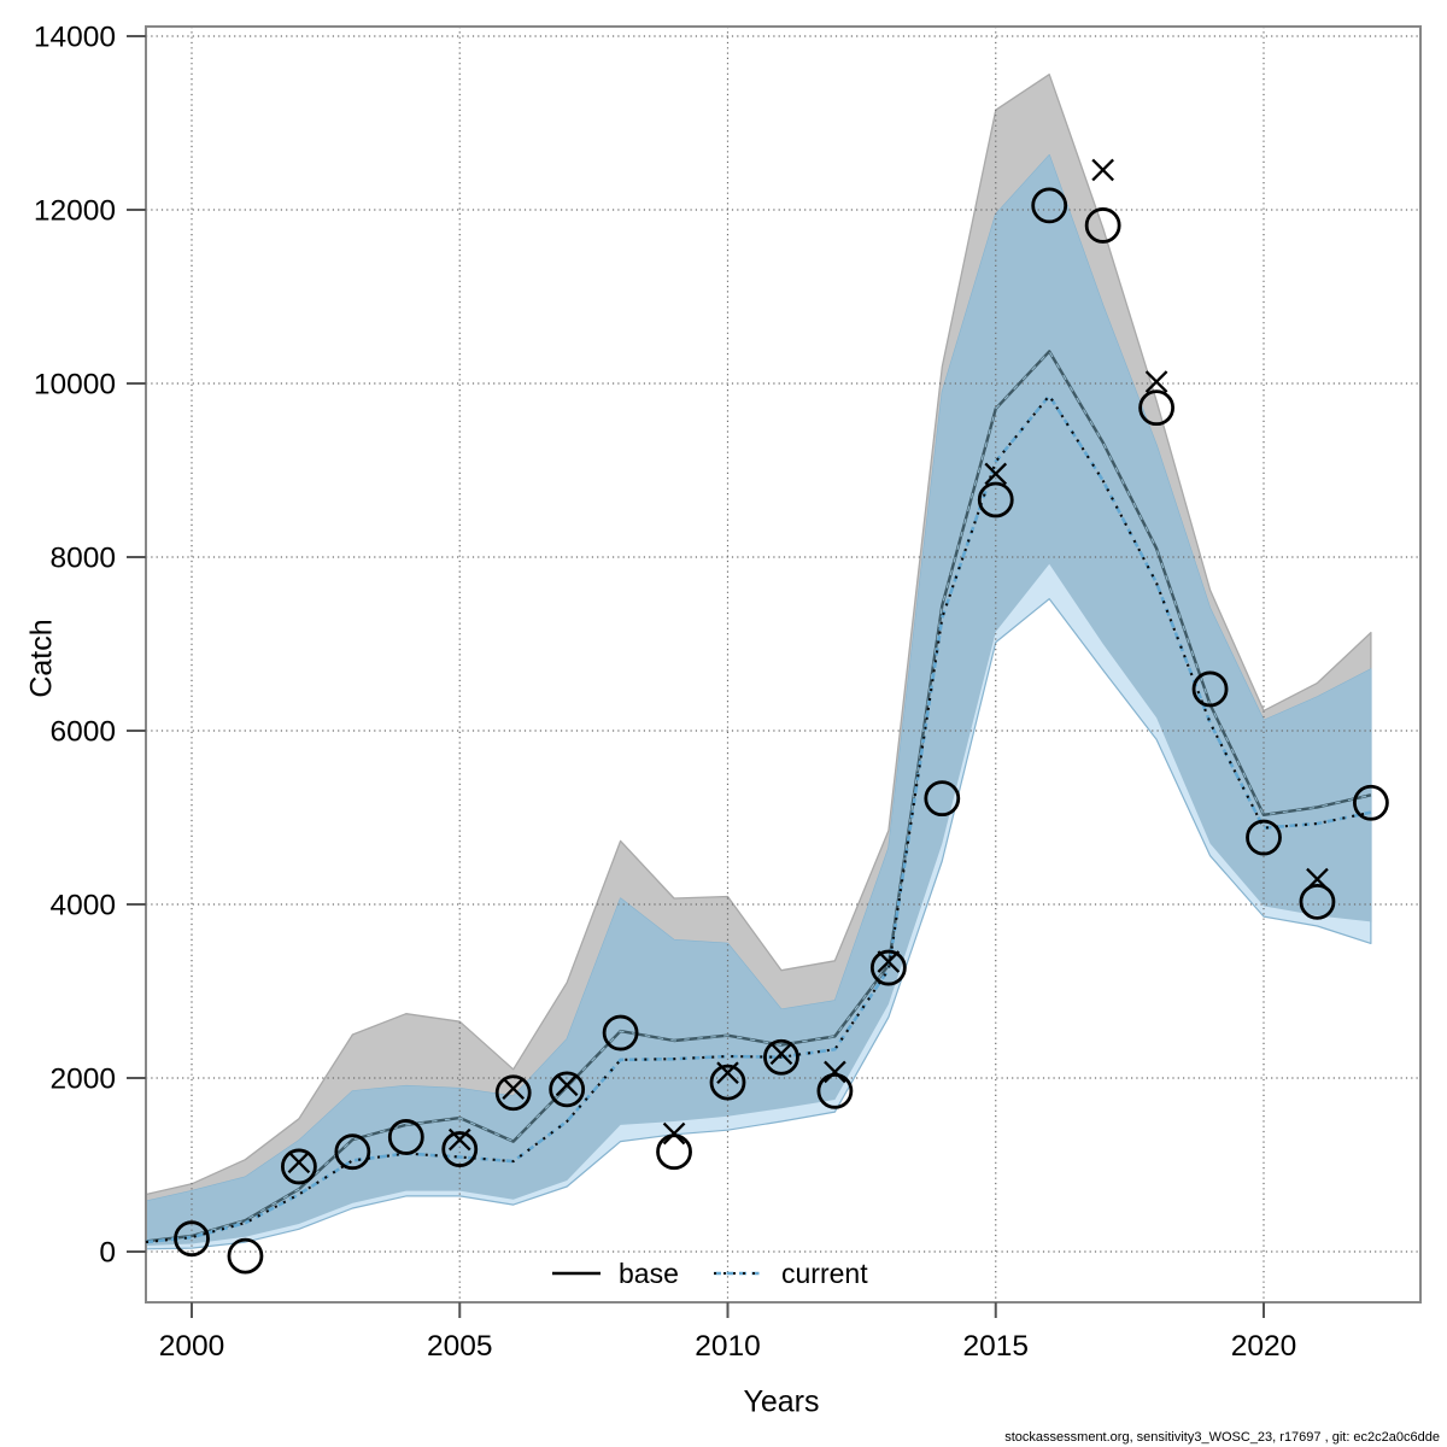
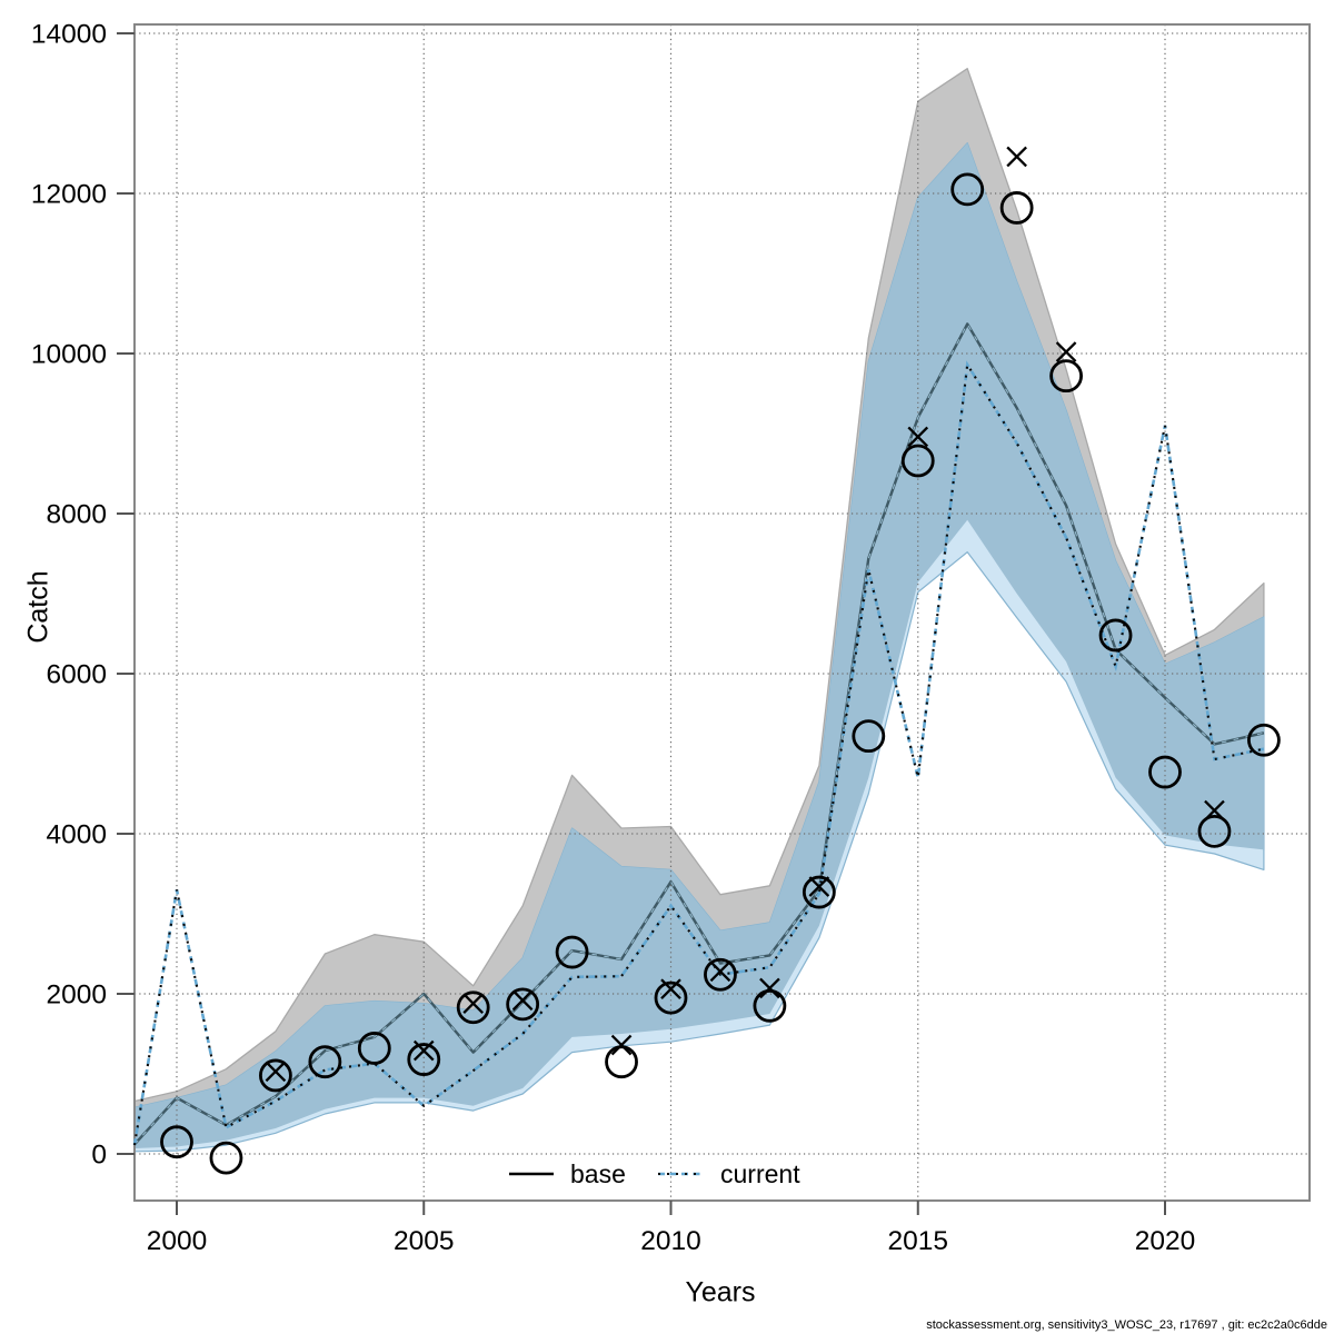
base/2000: 200 -> 700
current/2000: 200 -> 3300
base/2005: 1500 -> 2000
current/2005: 1100 -> 600
base/2010: 2500 -> 3400
current/2010: 2200 -> 3100
base/2015: 9700 -> 9200
current/2015: 9100 -> 4700
base/2020: 5000 -> 5700
current/2020: 4900 -> 9100
